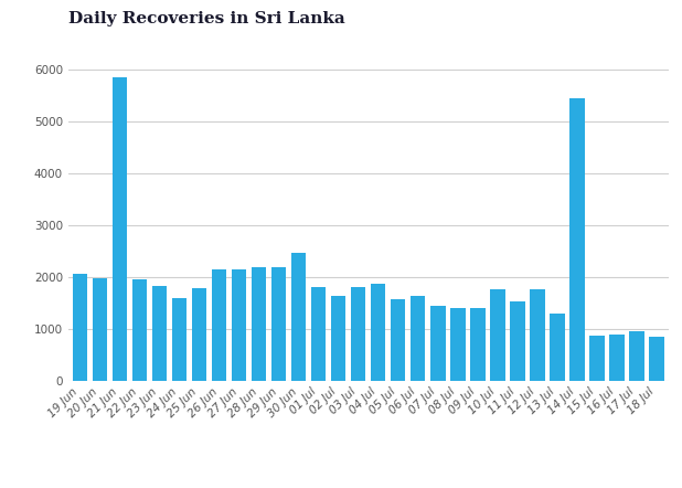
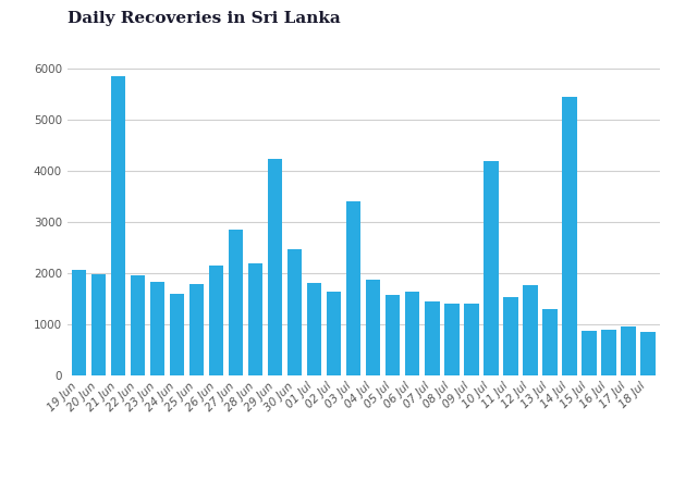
27 Jun: 2140 -> 2850
29 Jun: 2200 -> 4250
03 Jul: 1800 -> 3400
10 Jul: 1770 -> 4200
